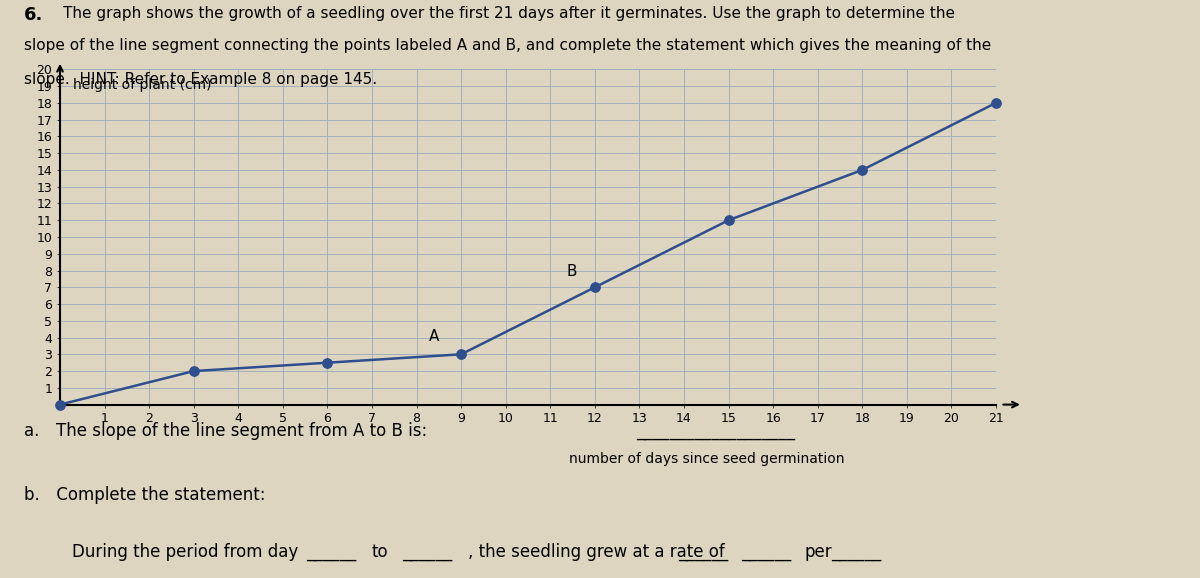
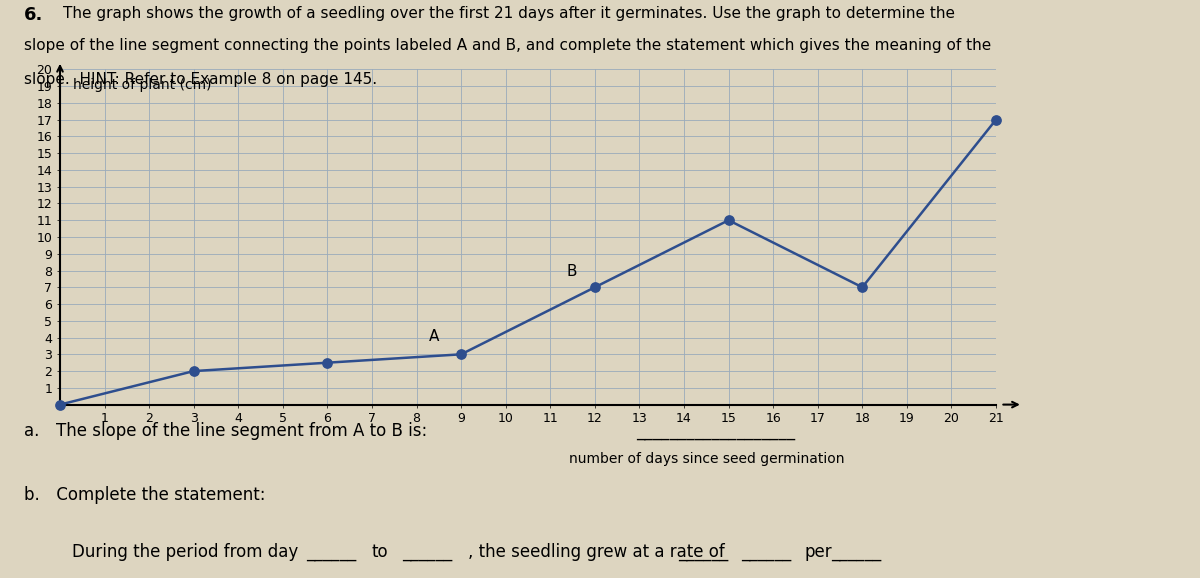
18: 14.0 -> 7.0
21: 18.0 -> 17.0
